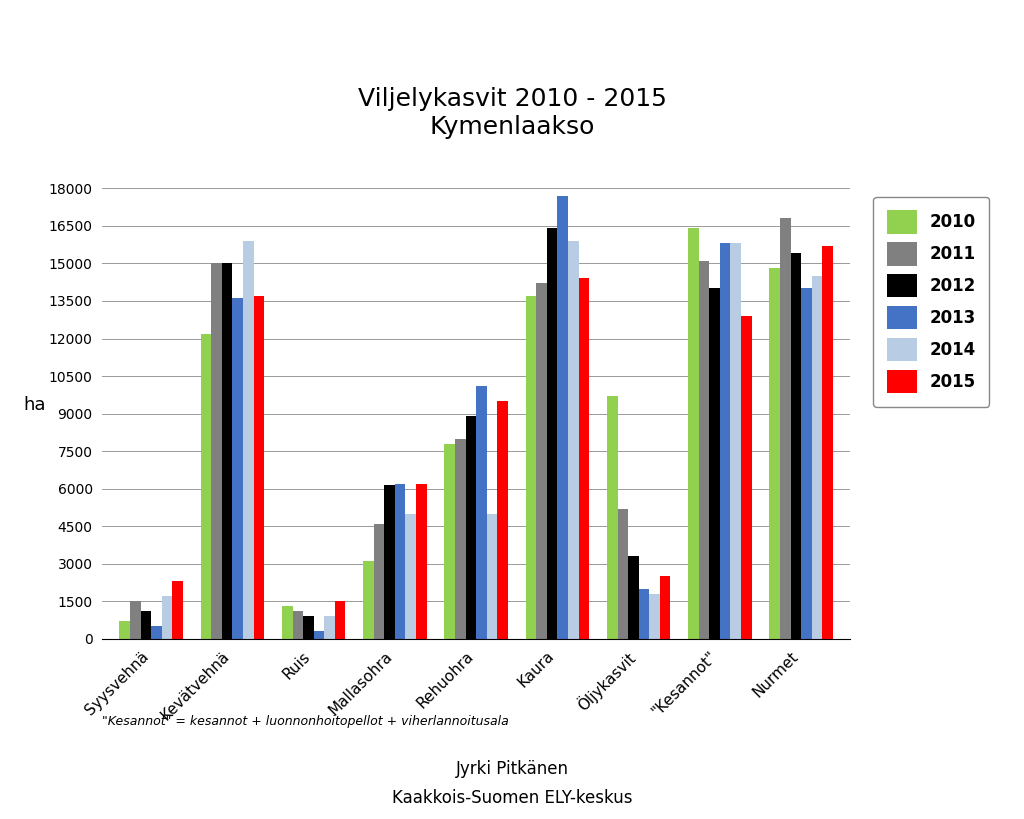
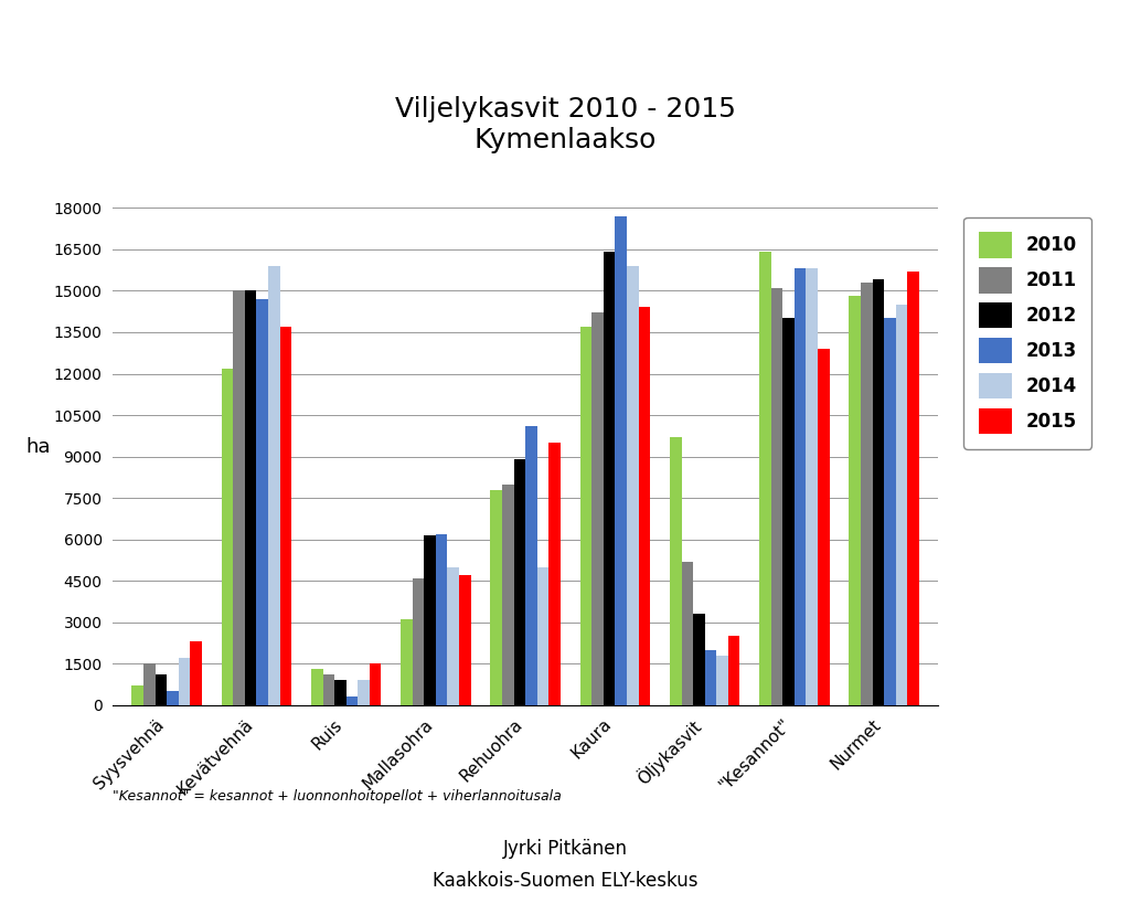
2013/Kevätvehnä: 13600 -> 14700
2015/Mallasohra: 6200 -> 4700
2011/Nurmet: 16800 -> 15300
